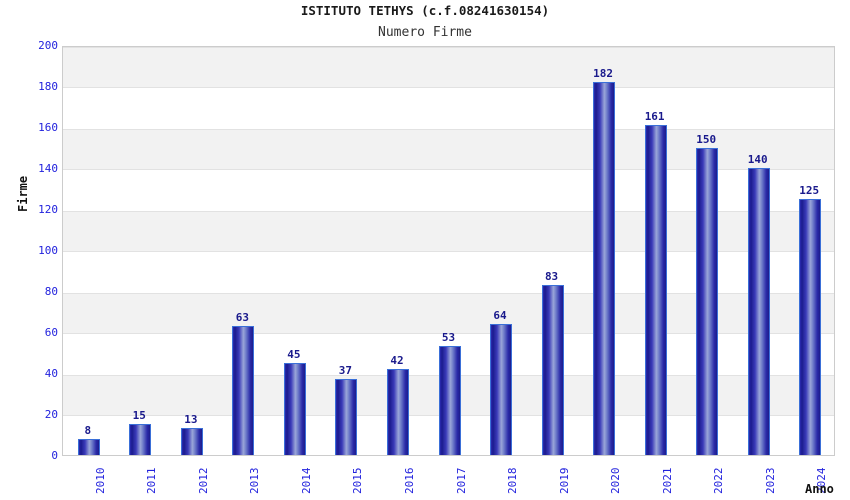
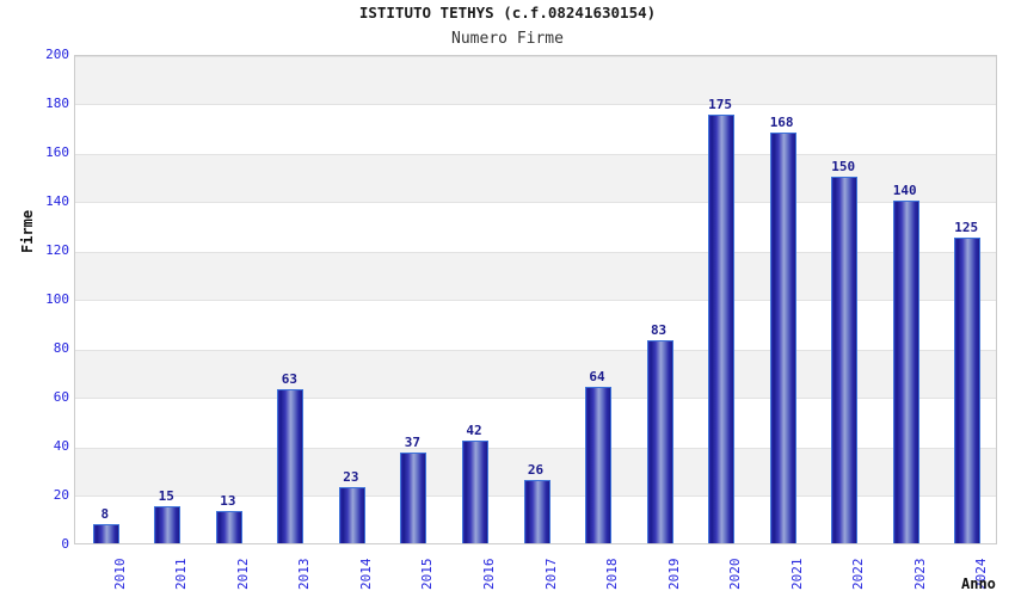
2014: 45 -> 23
2017: 53 -> 26
2020: 182 -> 175
2021: 161 -> 168
